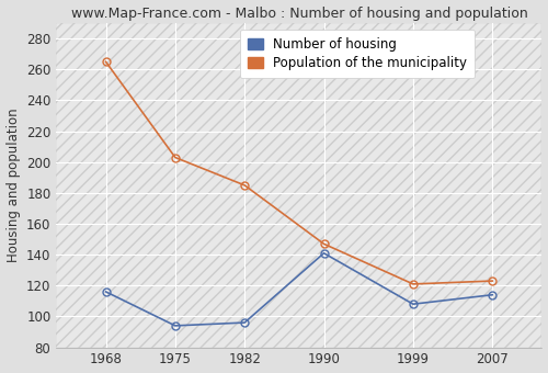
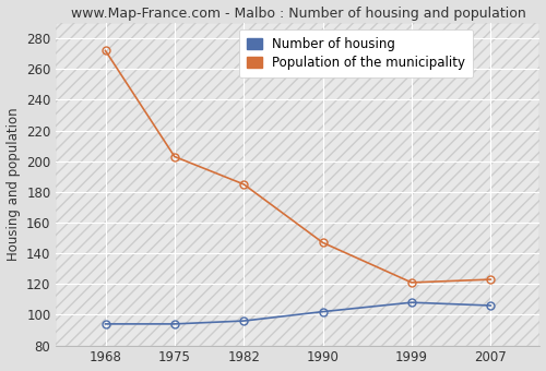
Number of housing/1968: 116 -> 94
Population of the municipality/1968: 265 -> 272
Number of housing/1990: 141 -> 102
Number of housing/2007: 114 -> 106
